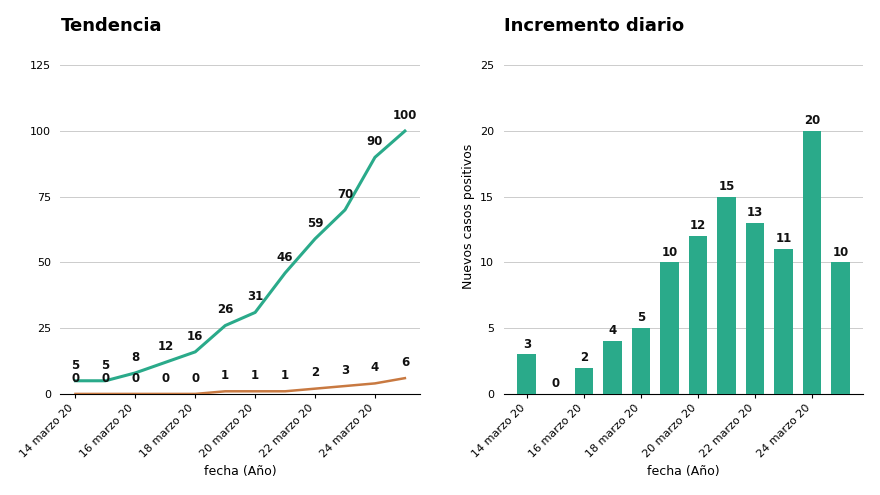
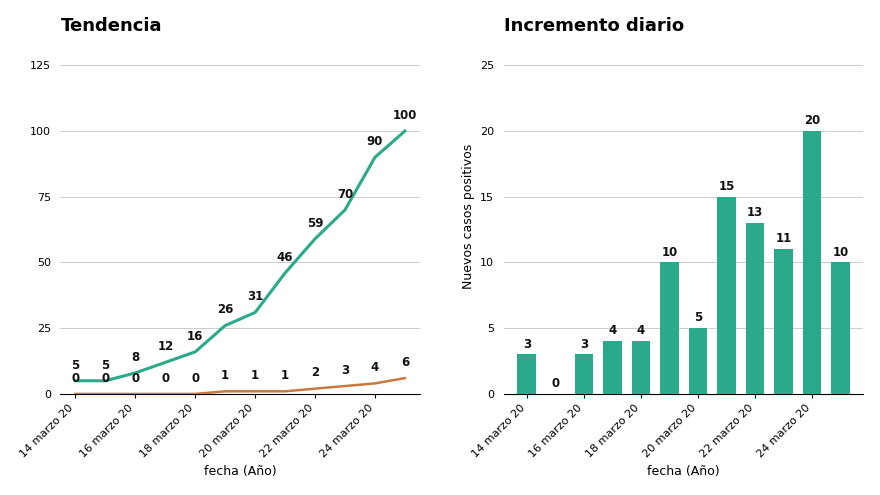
Incremento diario/16 marzo 20: 2 -> 3
Incremento diario/18 marzo 20: 5 -> 4
Incremento diario/20 marzo 20: 12 -> 5
